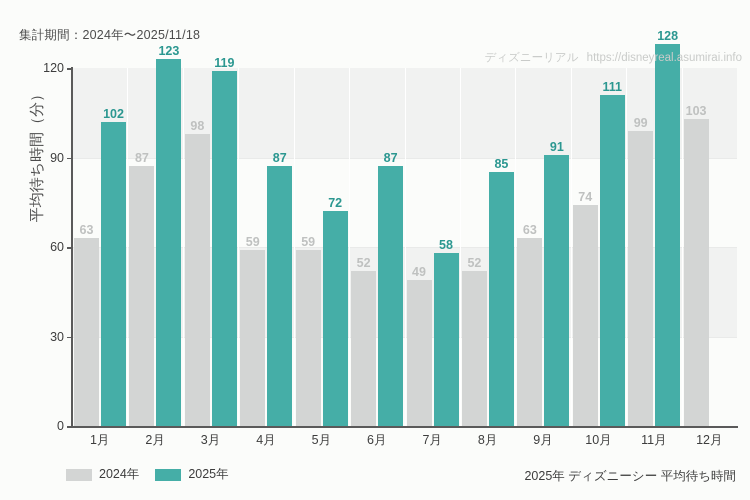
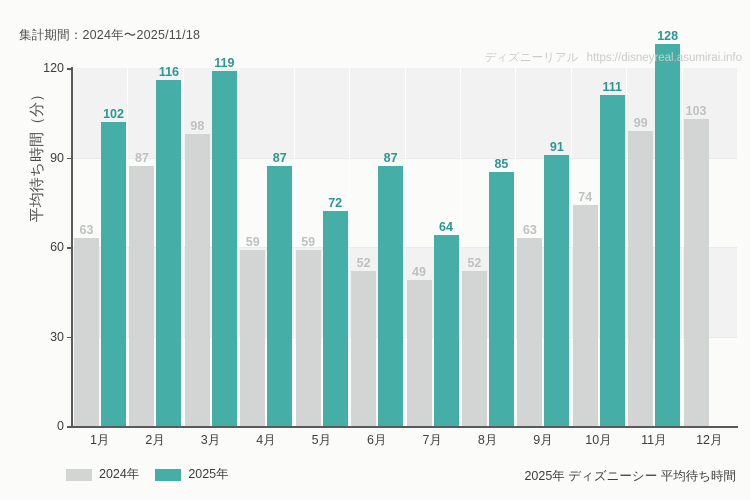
2025年/2月: 123 -> 116
2025年/7月: 58 -> 64
